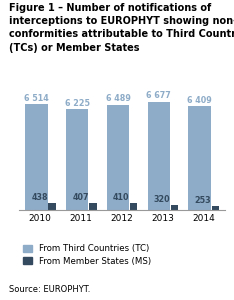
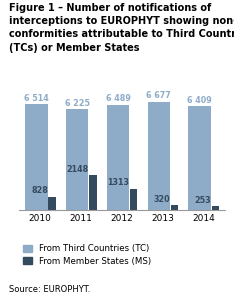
From Member States (MS)/2010: 438 -> 828
From Member States (MS)/2011: 407 -> 2148
From Member States (MS)/2012: 410 -> 1313
